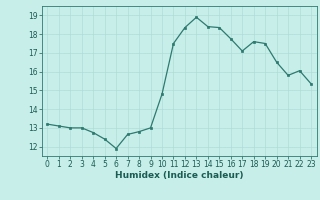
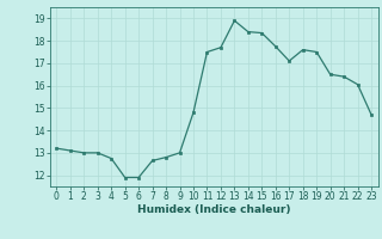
5: 12.4 -> 11.9
12: 18.4 -> 17.7
21: 15.8 -> 16.4
23: 15.3 -> 14.7
